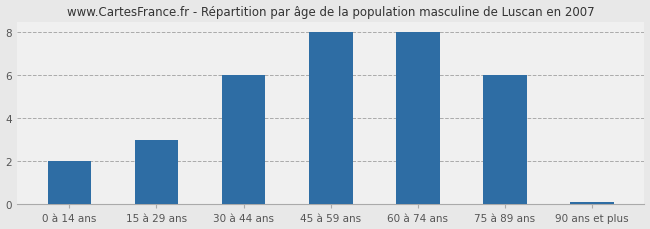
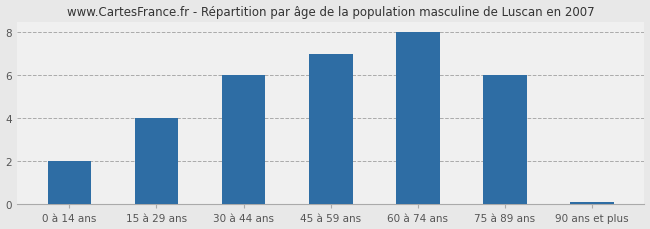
15 à 29 ans: 3.0 -> 4.0
45 à 59 ans: 8.0 -> 7.0
